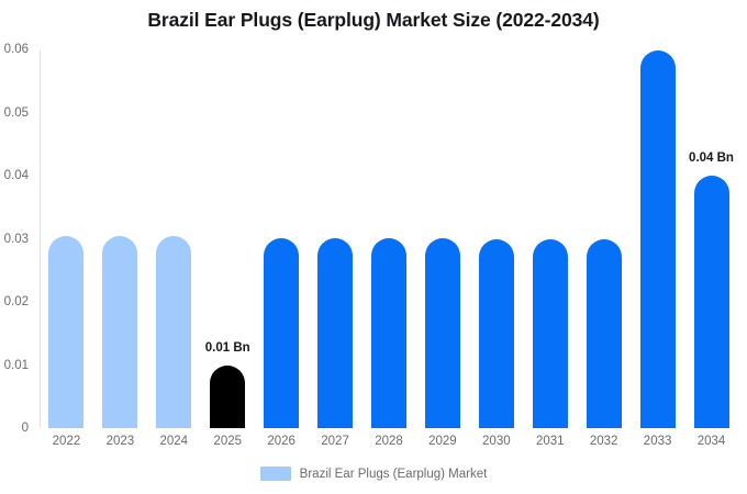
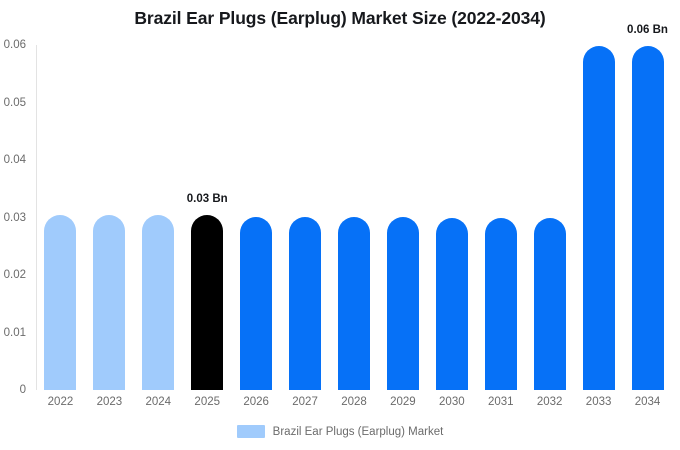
2025: 0.01 -> 0.03
2034: 0.04 -> 0.06
